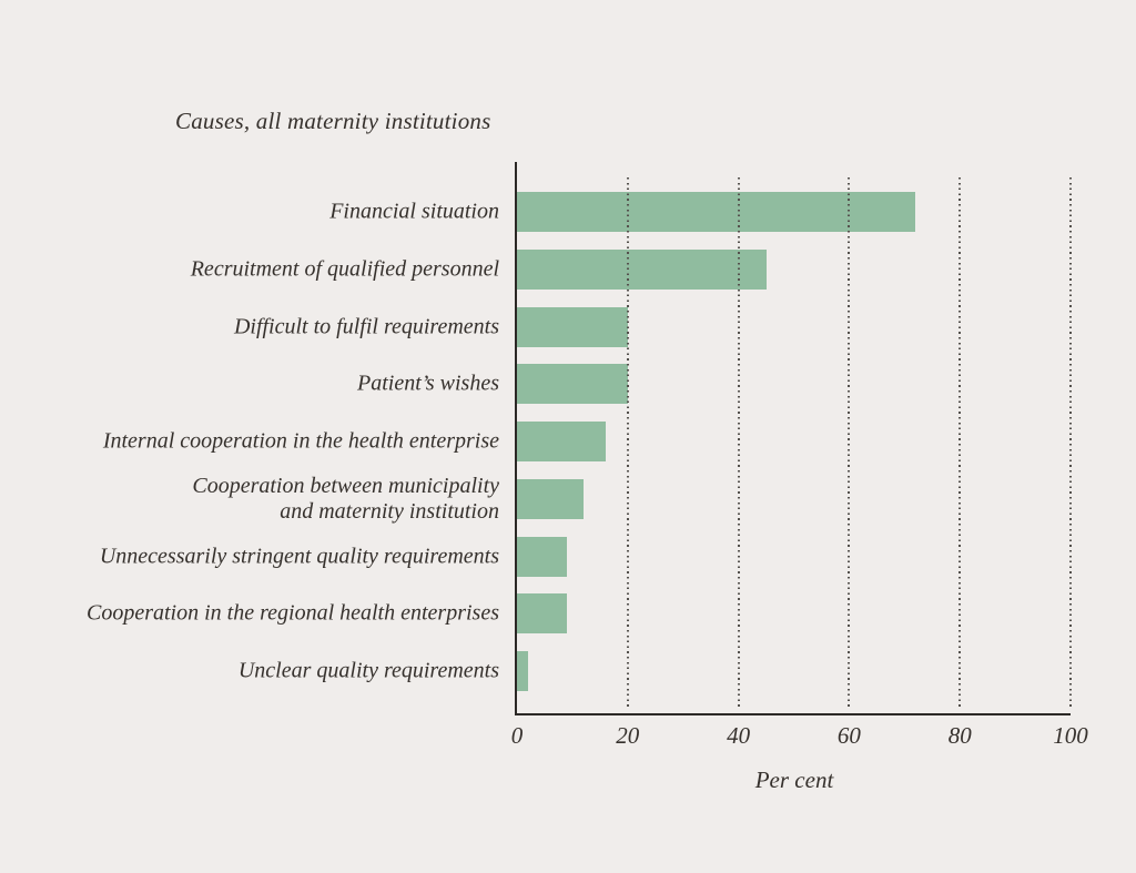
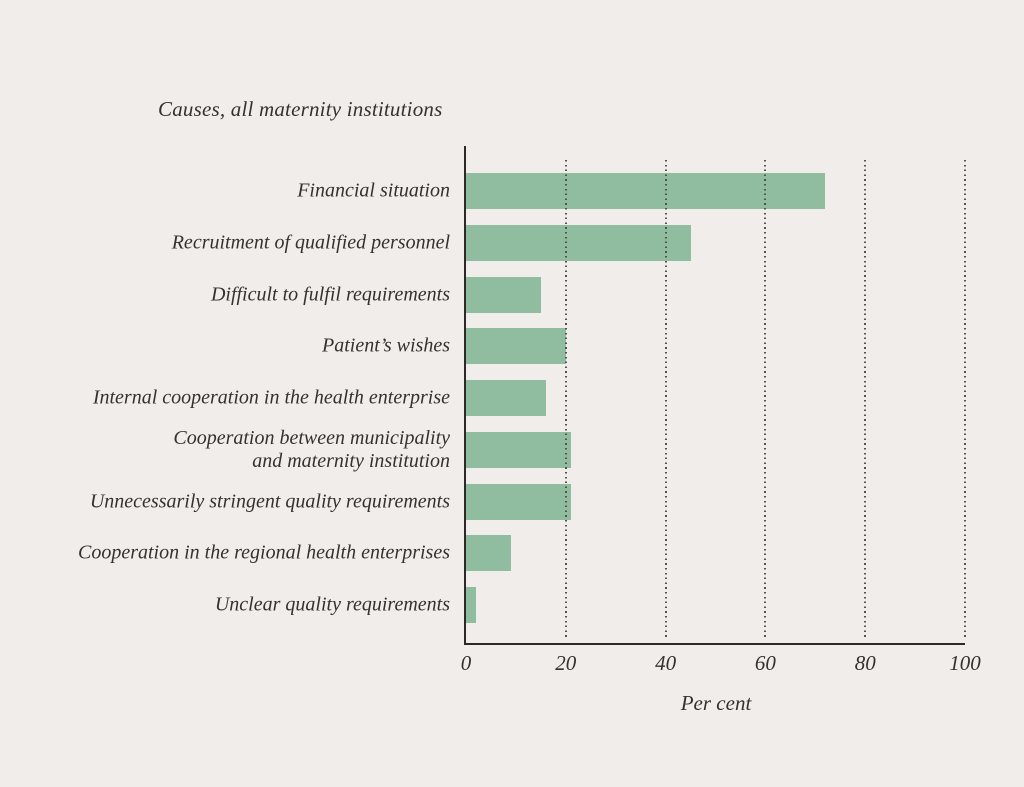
Difficult to fulfil requirements: 20 -> 15
Cooperation between municipality and maternity institution: 12 -> 21
Unnecessarily stringent quality requirements: 9 -> 21
